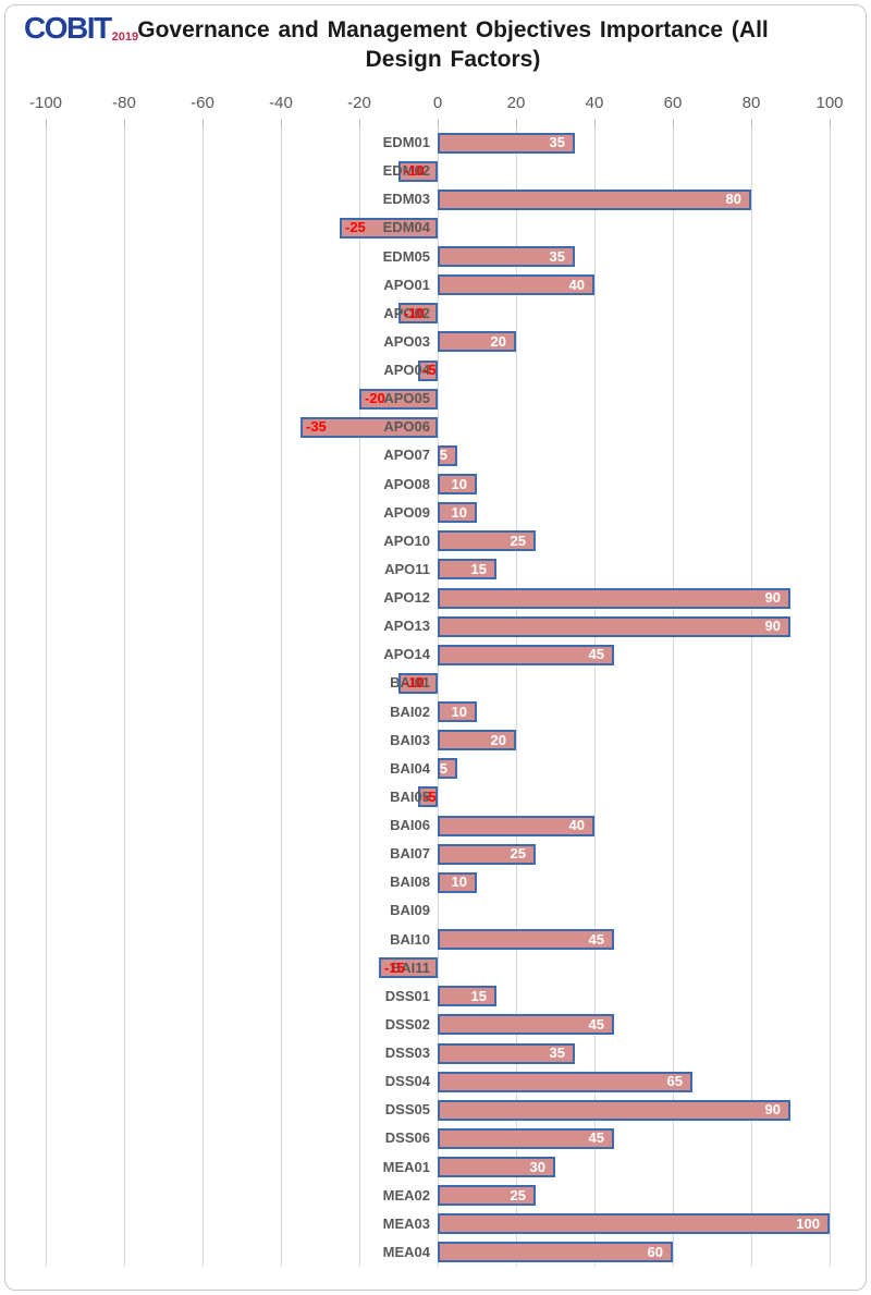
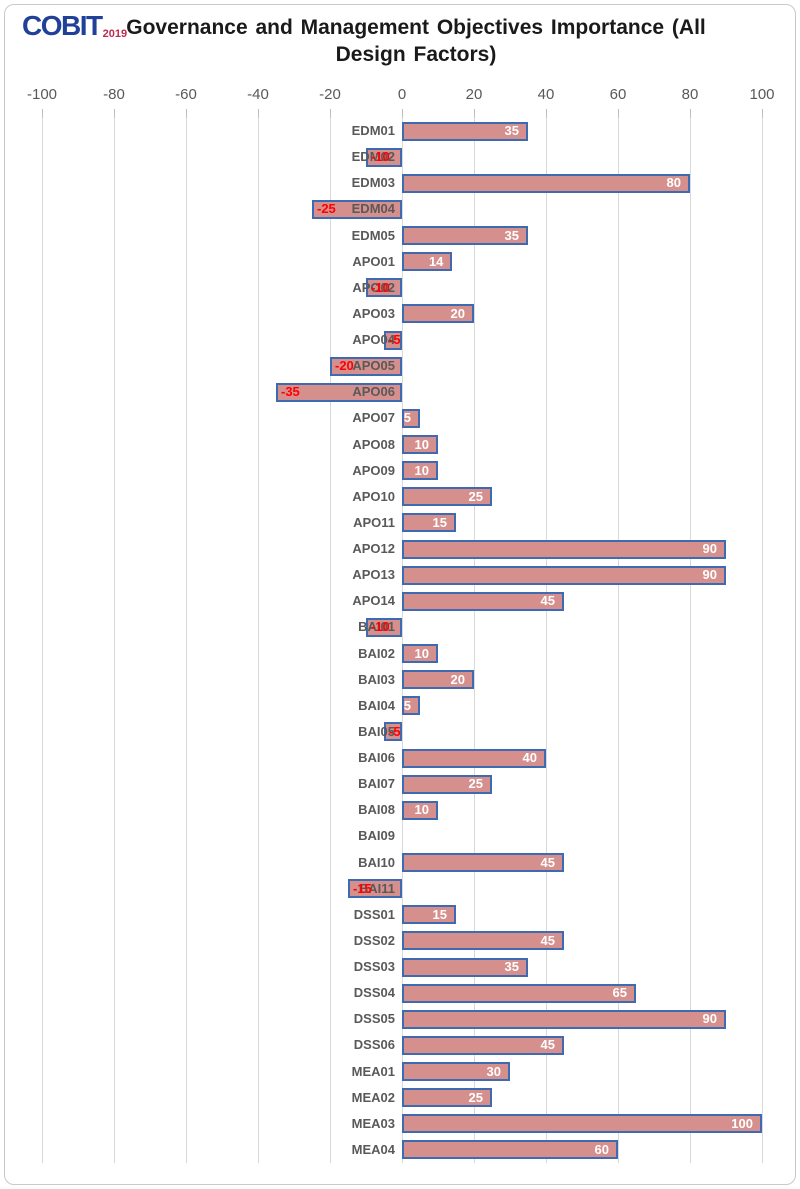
APO01: 40 -> 14
